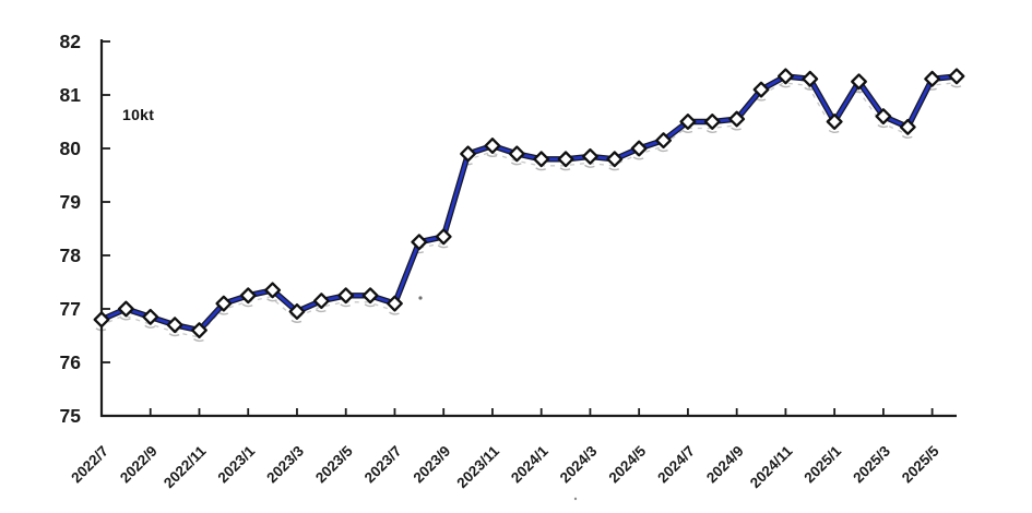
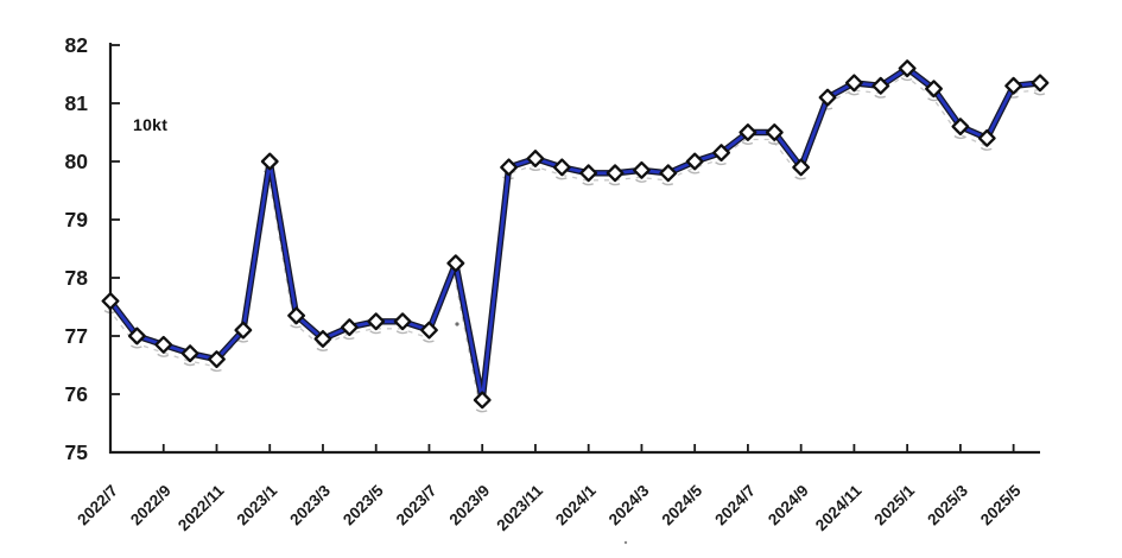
2022/7: 76.8 -> 77.6
2023/1: 77.2 -> 80.0
2023/9: 78.3 -> 75.9
2024/9: 80.5 -> 79.9
2025/1: 80.5 -> 81.6
